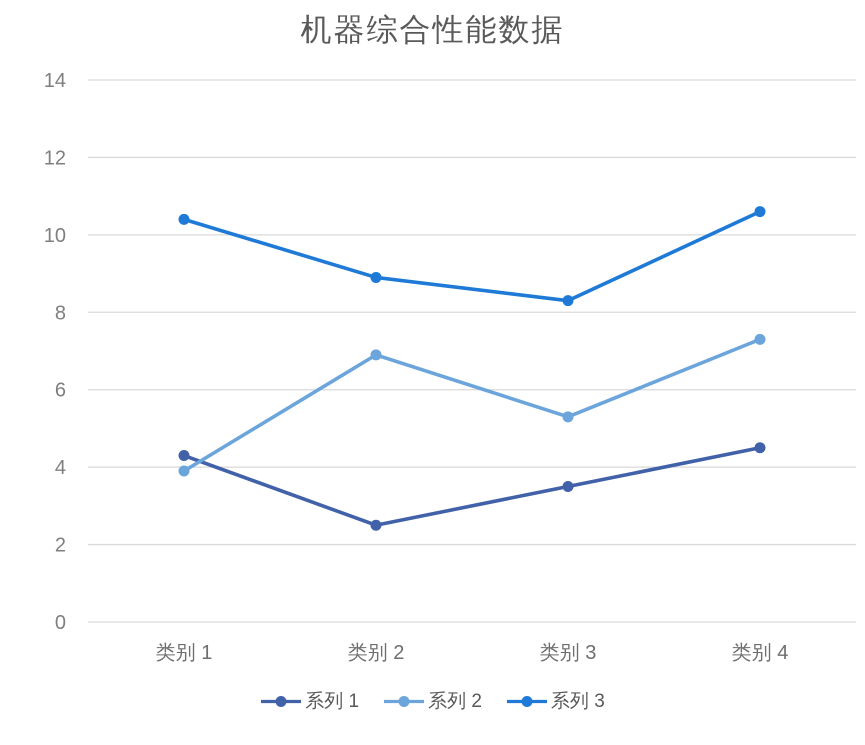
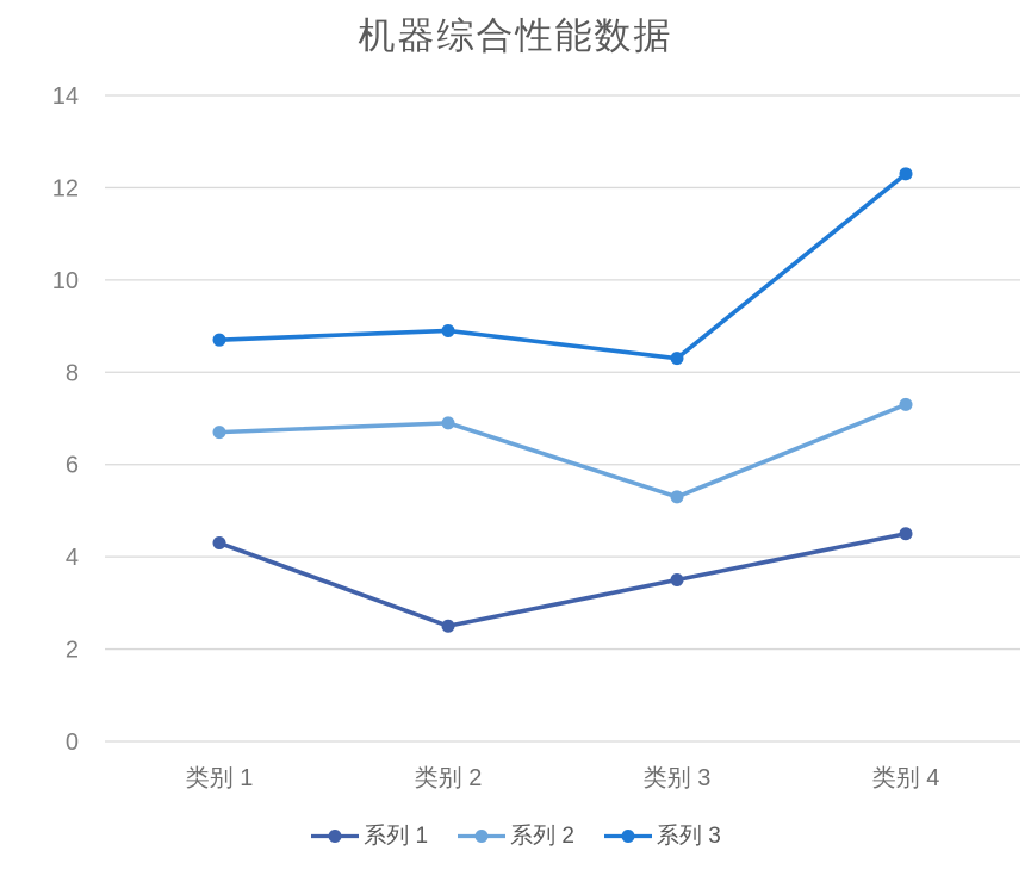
系列 2/类别 1: 3.9 -> 6.7
系列 3/类别 1: 10.4 -> 8.7
系列 3/类别 4: 10.6 -> 12.3
